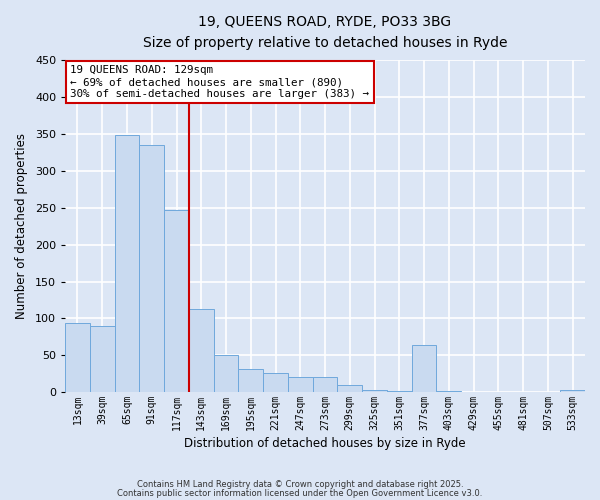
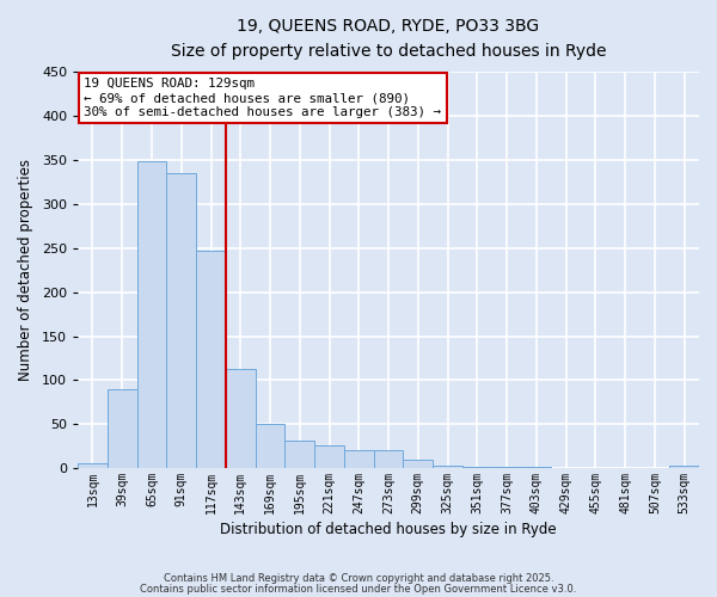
13sqm: 94 -> 6
377sqm: 64 -> 1
